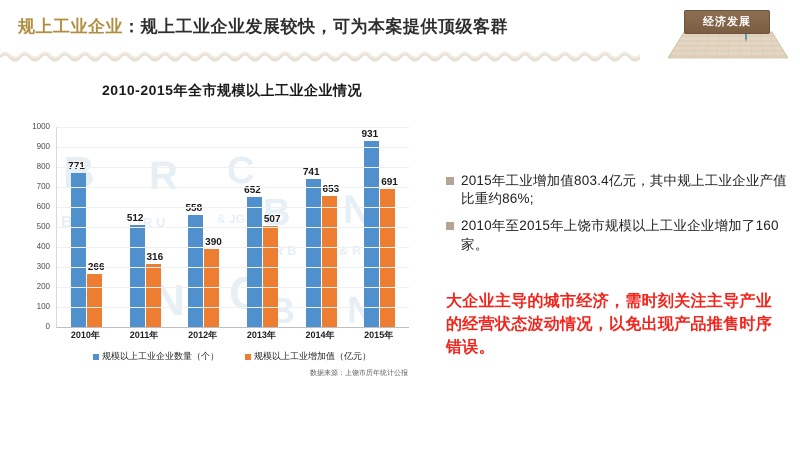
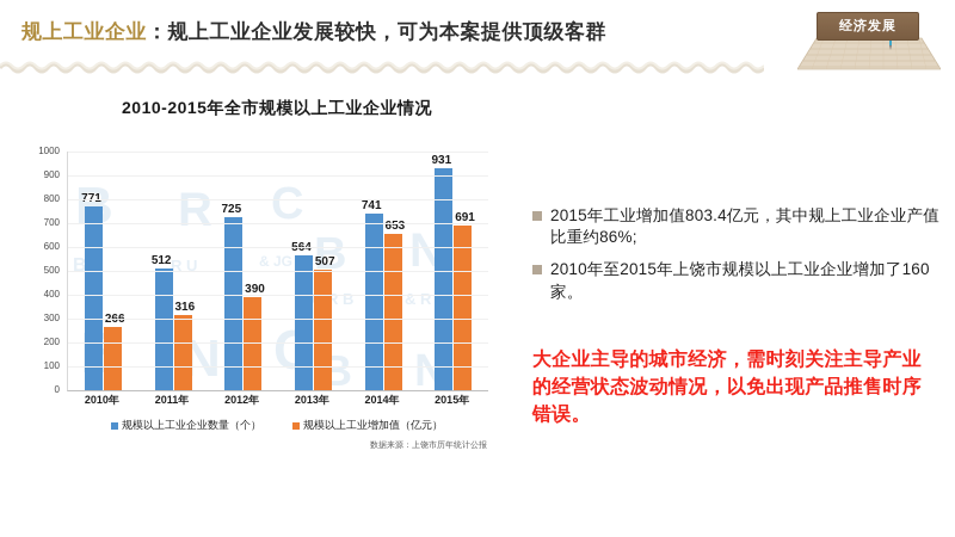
规模以上工业企业数量（个）/2012年: 558 -> 725
规模以上工业企业数量（个）/2013年: 652 -> 564
